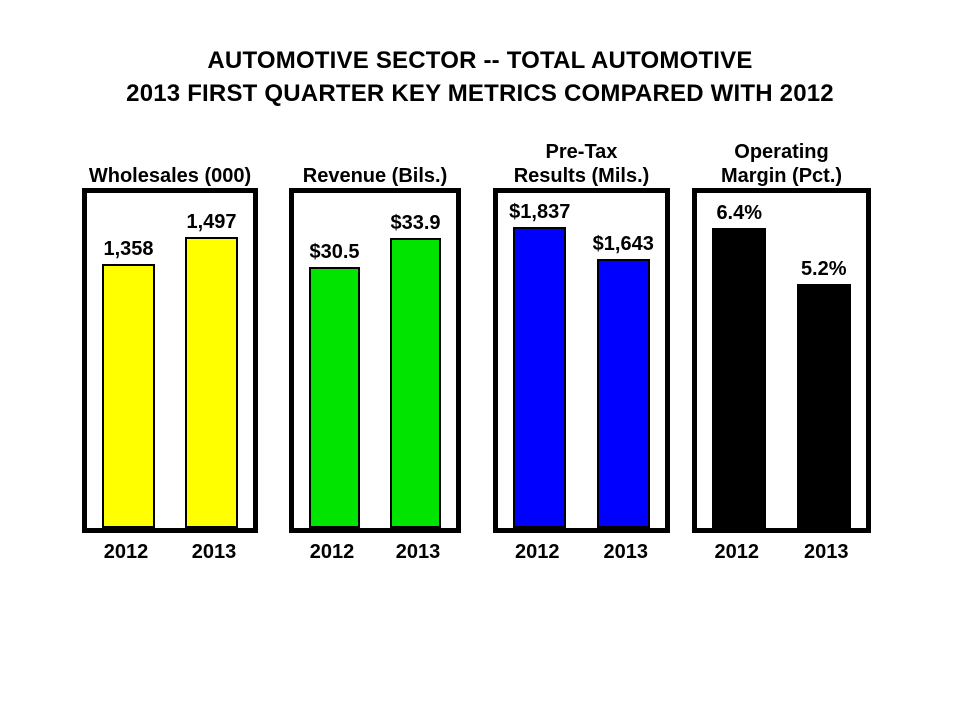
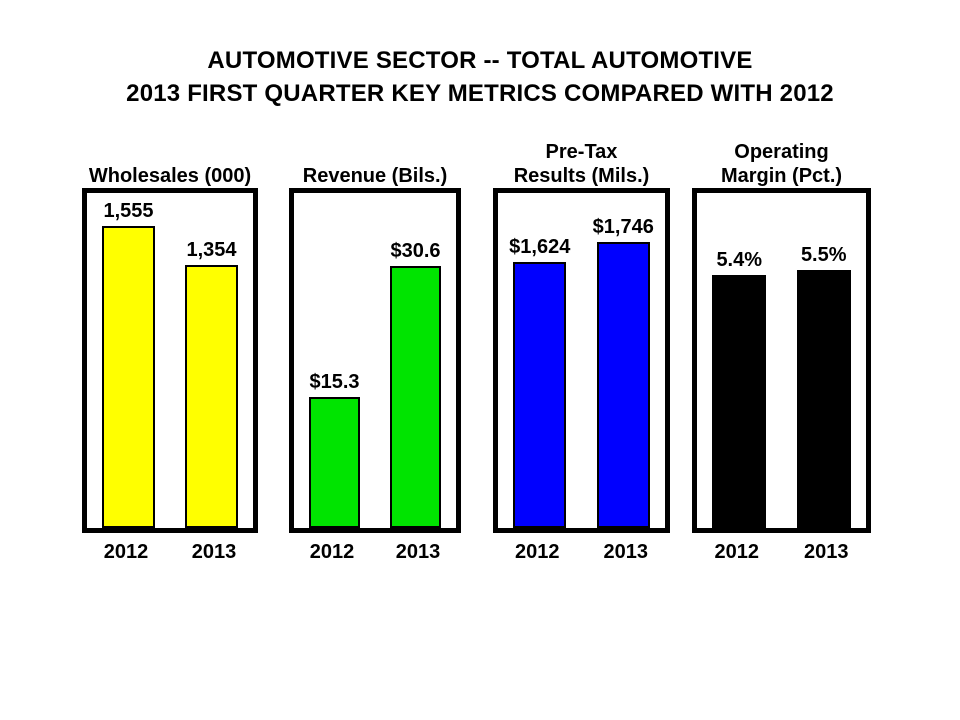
Wholesales (000)/2012: 1,358 -> 1,555
Wholesales (000)/2013: 1,497 -> 1,354
Revenue (Bils.)/2012: $30.5 -> $15.3
Revenue (Bils.)/2013: $33.9 -> $30.6
Pre-Tax Results (Mils.)/2012: $1,837 -> $1,624
Pre-Tax Results (Mils.)/2013: $1,643 -> $1,746
Operating Margin (Pct.)/2012: 6.4% -> 5.4%
Operating Margin (Pct.)/2013: 5.2% -> 5.5%
